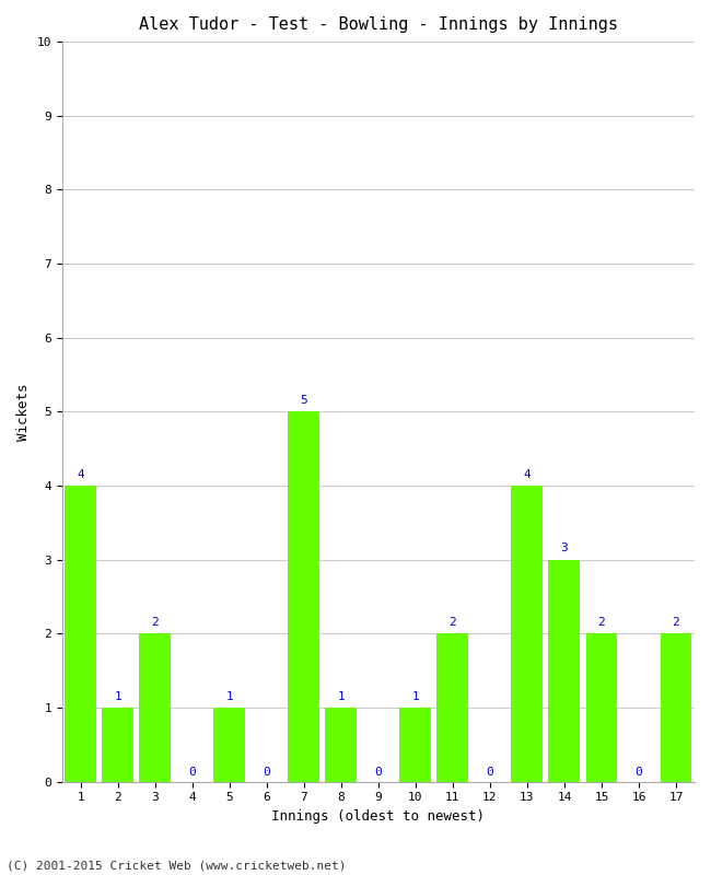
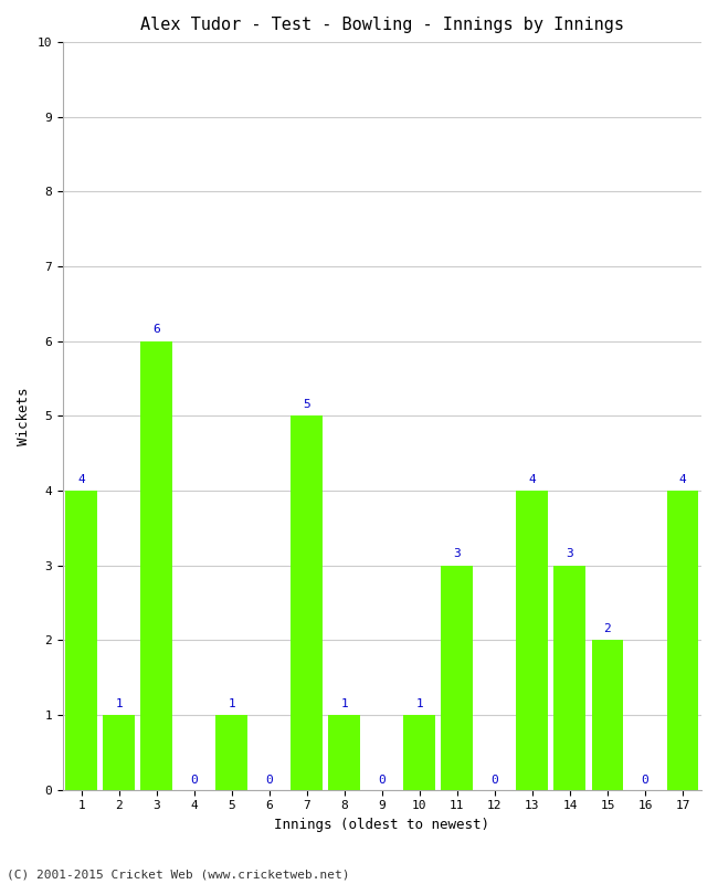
3: 2 -> 6
11: 2 -> 3
17: 2 -> 4
